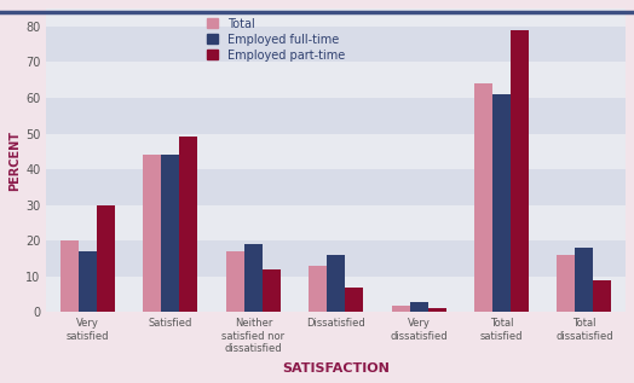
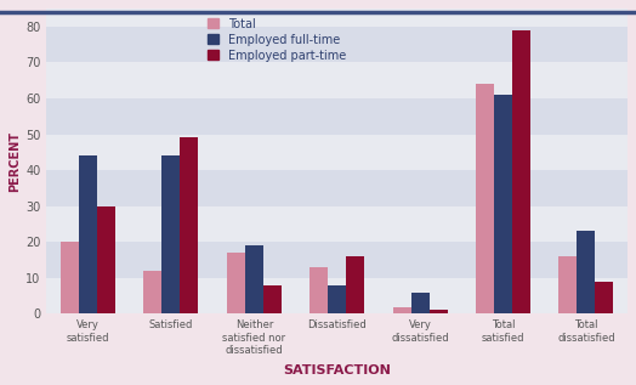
Employed full-time/Very satisfied: 17 -> 44
Total/Satisfied: 44 -> 12
Employed part-time/Neither satisfied nor dissatisfied: 12 -> 8
Employed full-time/Dissatisfied: 16 -> 8
Employed part-time/Dissatisfied: 7 -> 16
Employed full-time/Very dissatisfied: 3 -> 6
Employed full-time/Total dissatisfied: 18 -> 23
